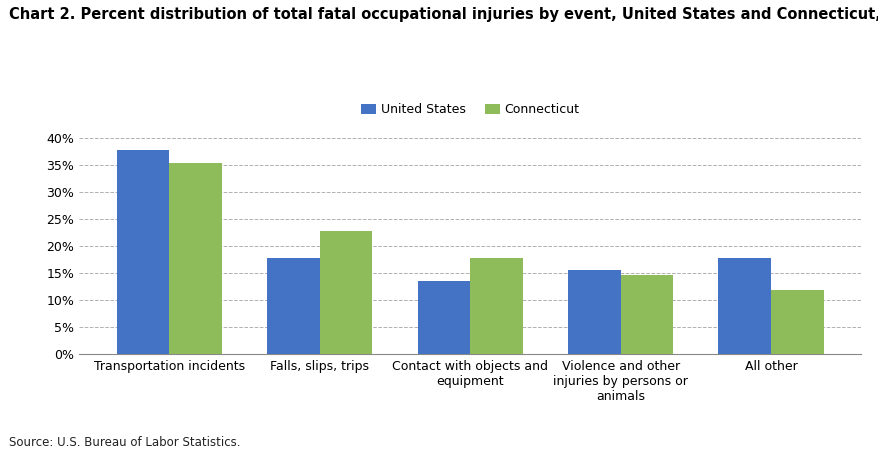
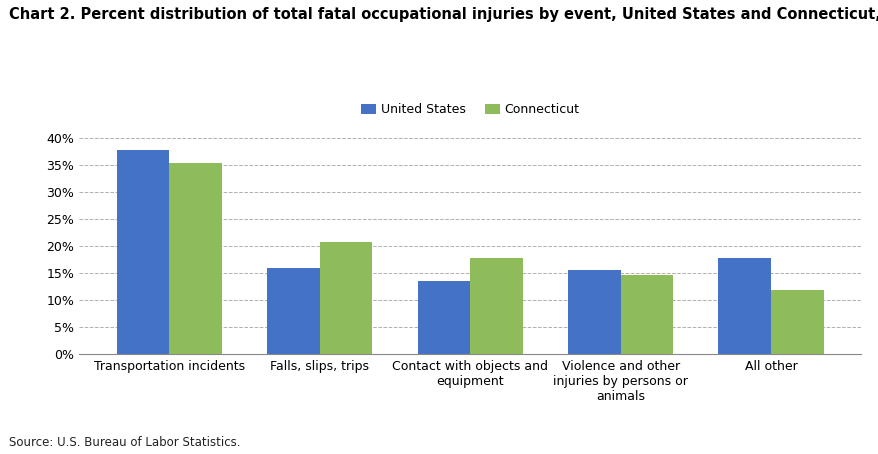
United States/Falls, slips, trips: 17.8% -> 15.9%
Connecticut/Falls, slips, trips: 22.8% -> 20.7%
